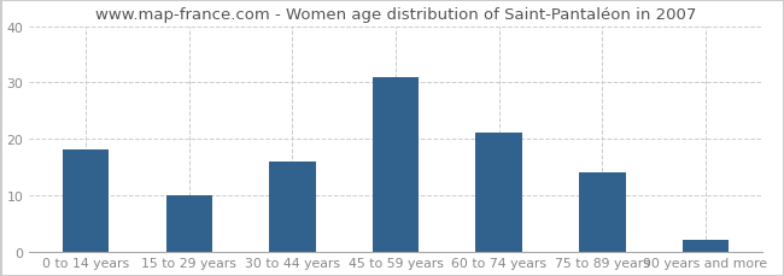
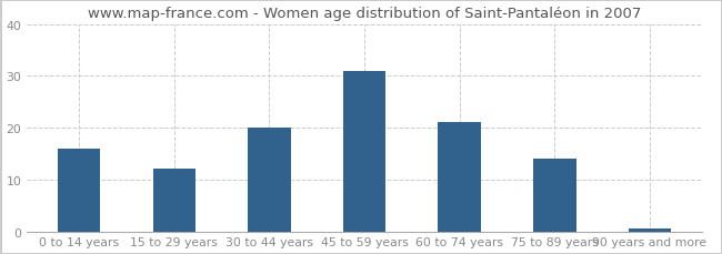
0 to 14 years: 18.0 -> 16.0
15 to 29 years: 10.0 -> 12.0
30 to 44 years: 16.0 -> 20.0
90 years and more: 2.0 -> 0.5
